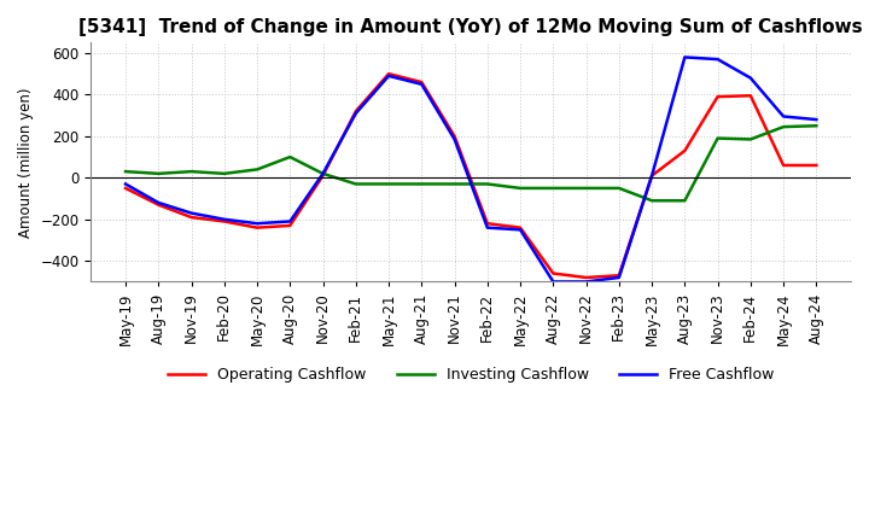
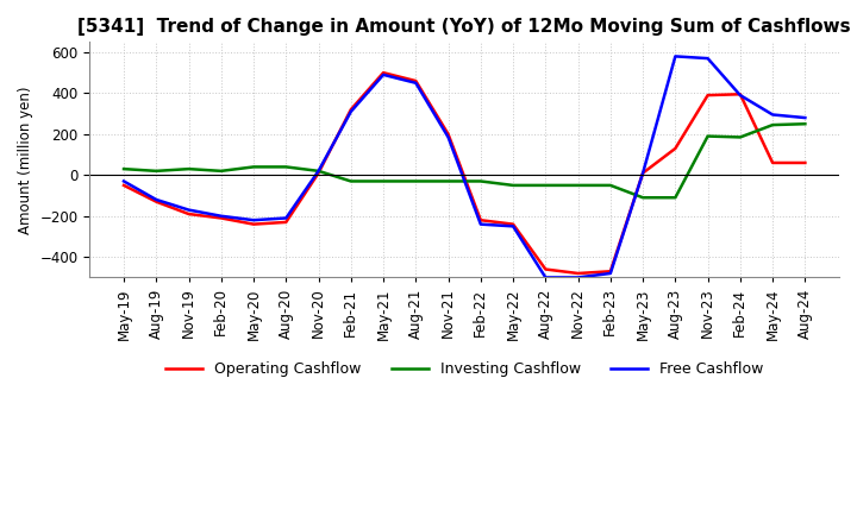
Investing Cashflow/Aug-20: 100 -> 40
Free Cashflow/Feb-24: 480 -> 390
